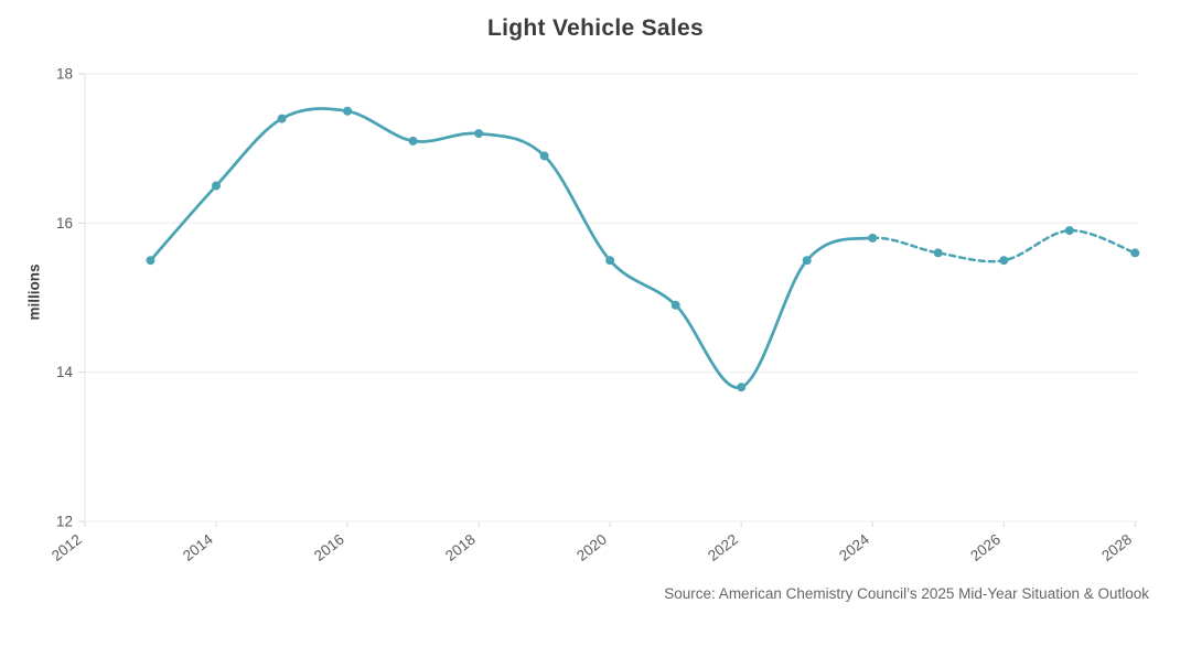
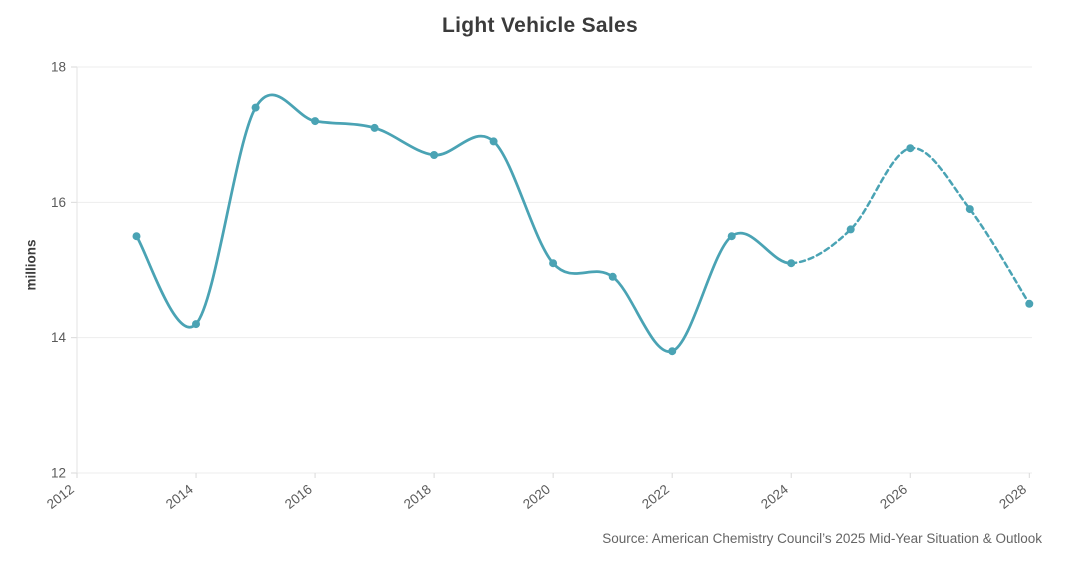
2014: 16.5 -> 14.2
2016: 17.5 -> 17.2
2018: 17.2 -> 16.7
2020: 15.5 -> 15.1
2024: 15.8 -> 15.1
2026: 15.5 -> 16.8
2028: 15.6 -> 14.5
